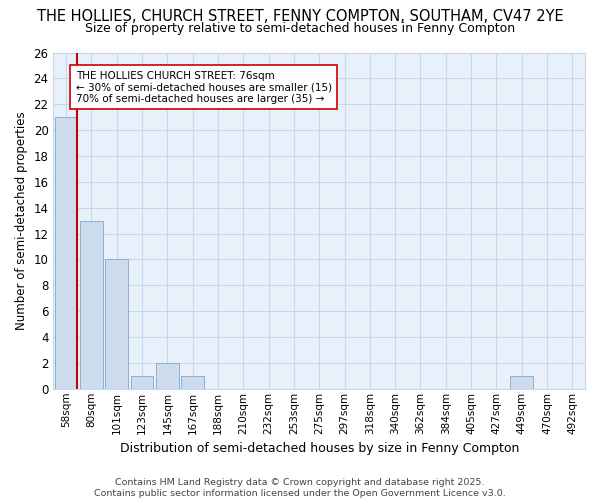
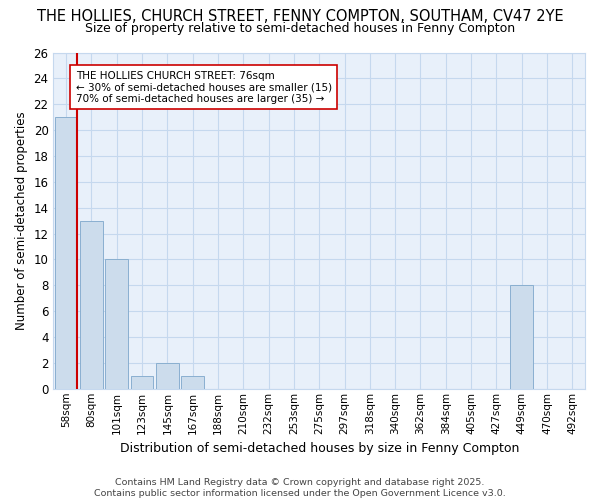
449sqm: 1 -> 8
